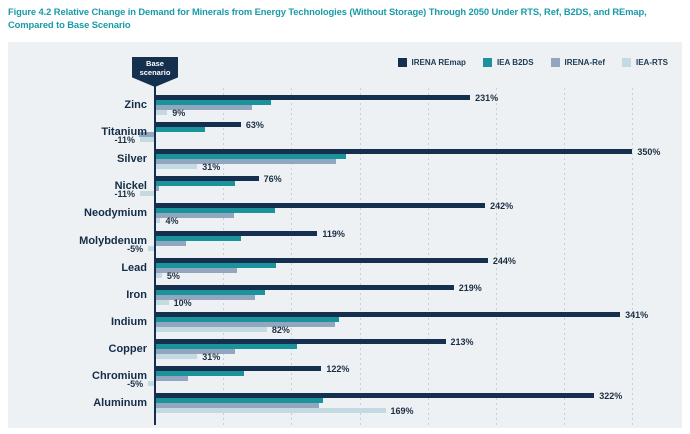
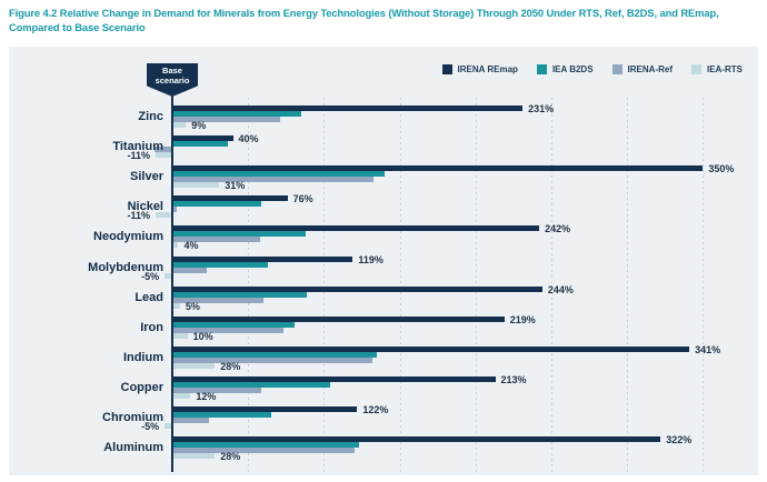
IRENA REmap/Titanium: 63% -> 40%
IEA-RTS/Indium: 82% -> 28%
IEA-RTS/Copper: 31% -> 12%
IEA-RTS/Aluminum: 169% -> 28%
